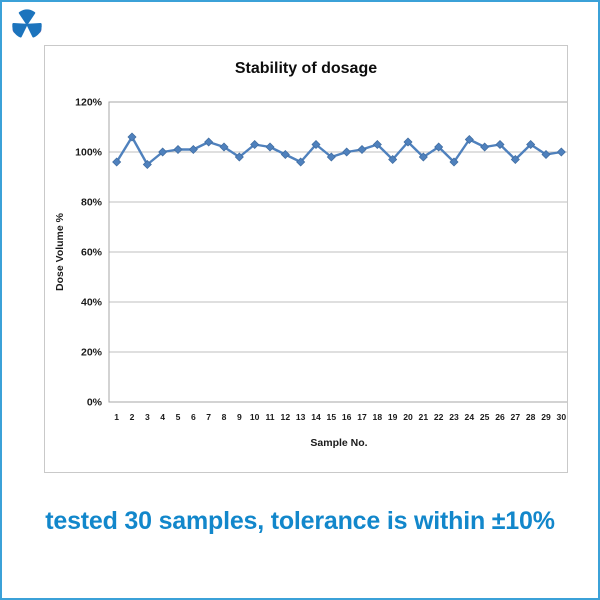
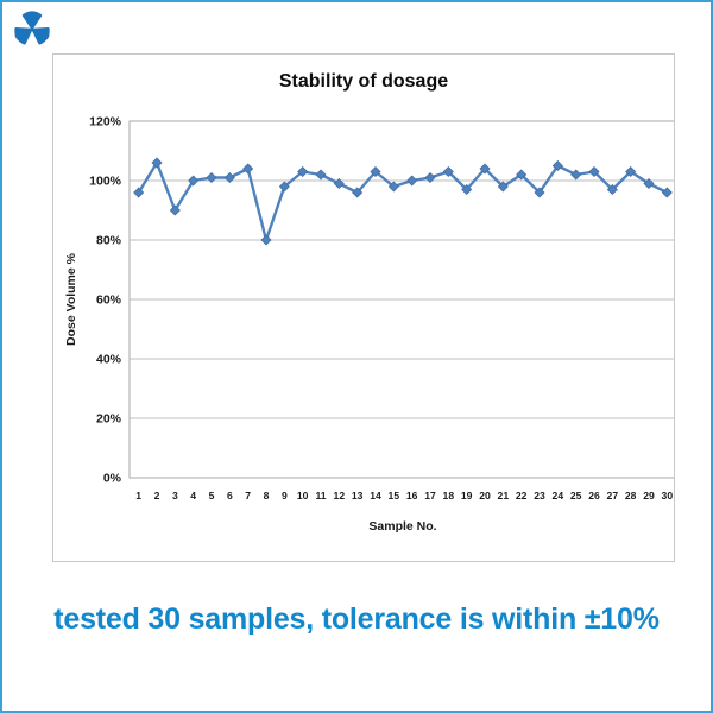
3: 95% -> 90%
8: 102% -> 80%
30: 100% -> 96%
